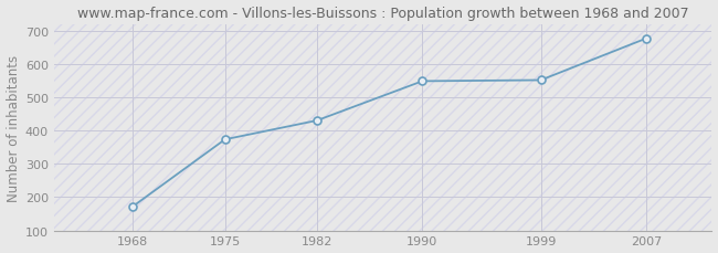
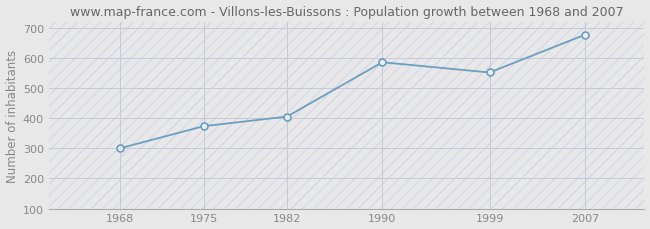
1968: 172 -> 300
1982: 430 -> 405
1990: 548 -> 585
